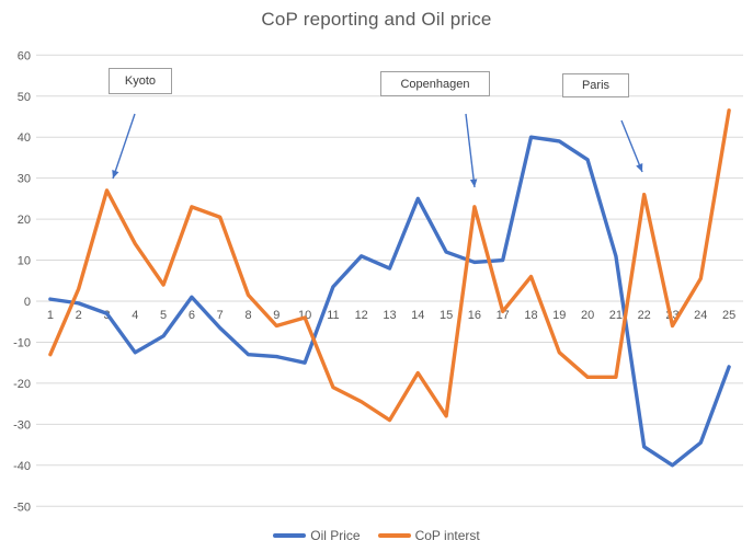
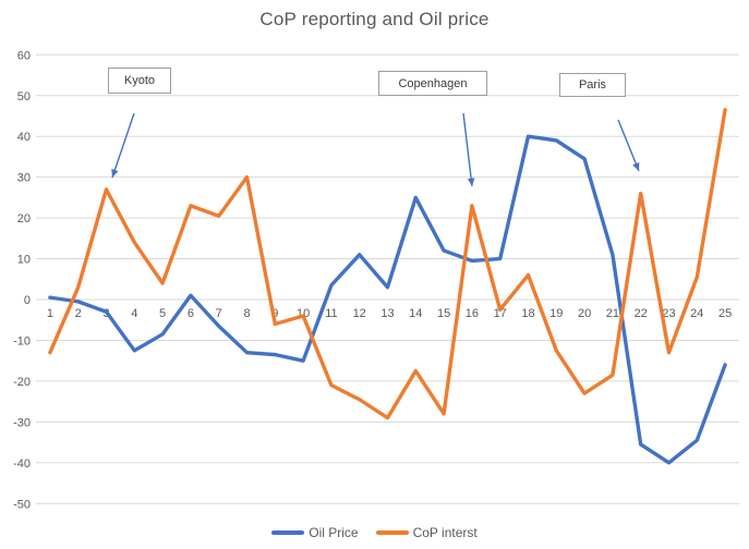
CoP interst/8: 2 -> 30
Oil Price/13: 8 -> 3
CoP interst/20: -18 -> -23
CoP interst/23: -6 -> -13
